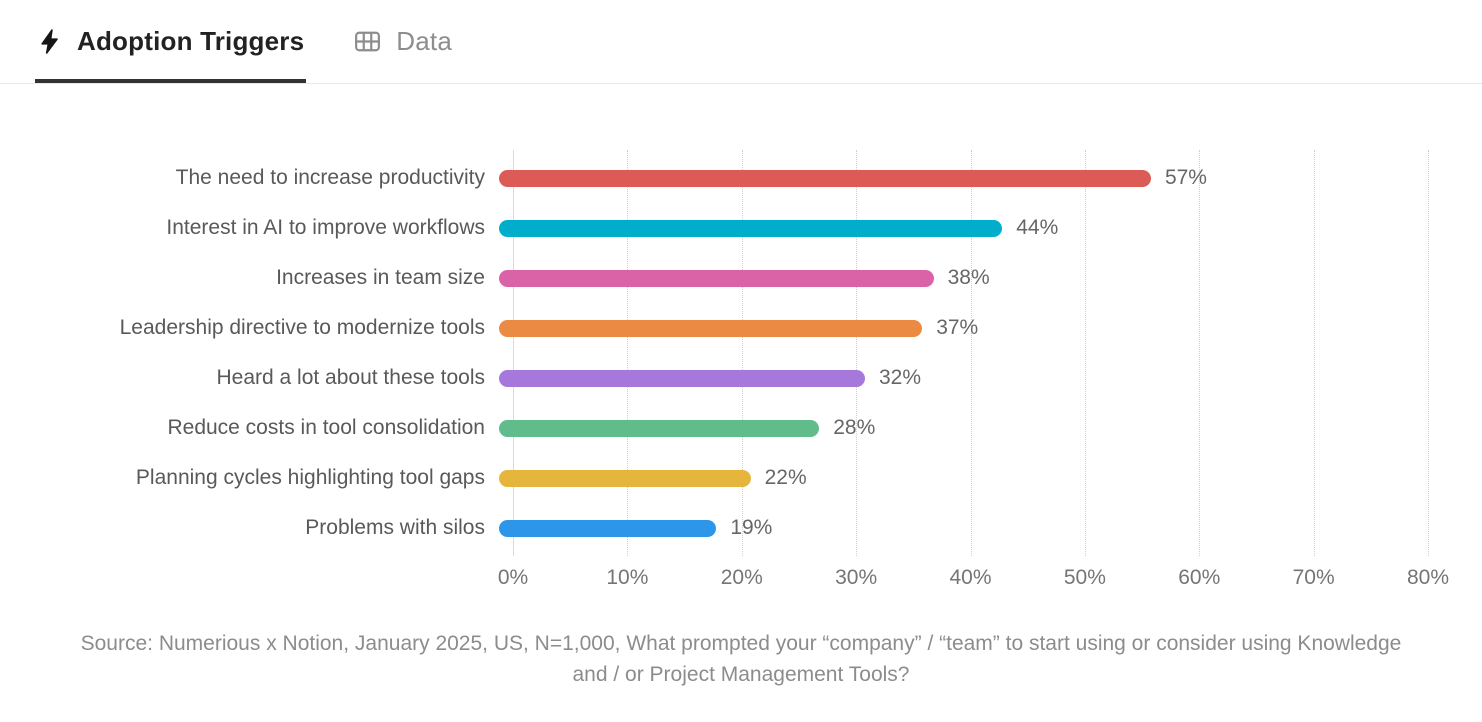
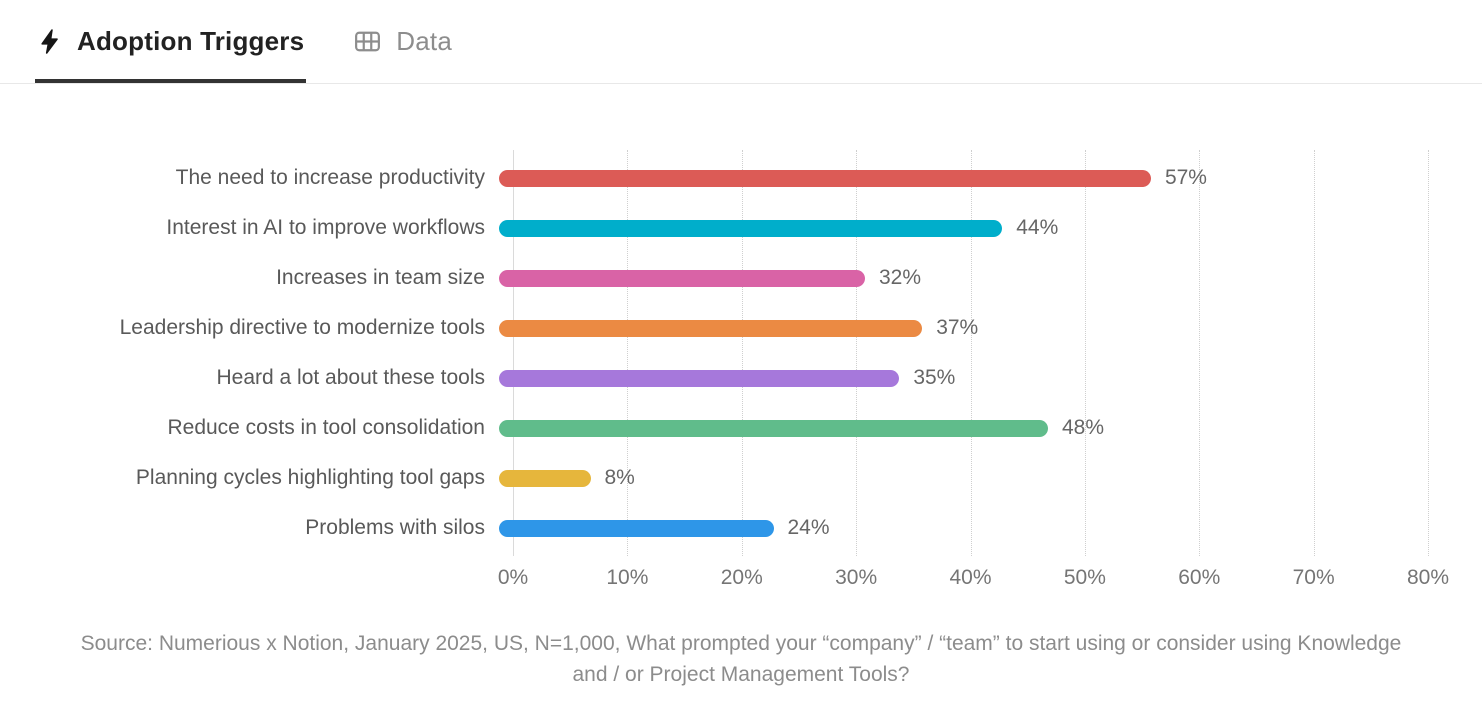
Increases in team size: 38% -> 32%
Heard a lot about these tools: 32% -> 35%
Reduce costs in tool consolidation: 28% -> 48%
Planning cycles highlighting tool gaps: 22% -> 8%
Problems with silos: 19% -> 24%
